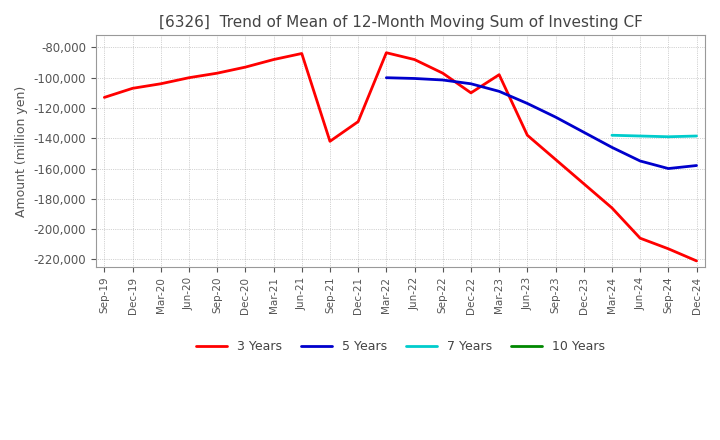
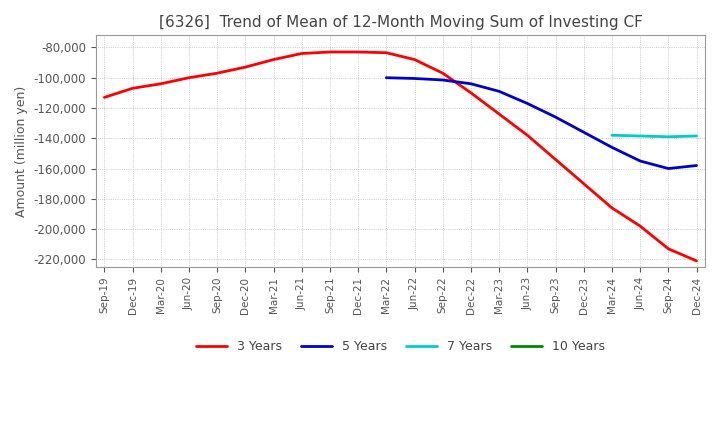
3 Years/Sep-21: -142,000 -> -83,000
3 Years/Dec-21: -129,000 -> -83,000
3 Years/Mar-23: -98,000 -> -124,000
3 Years/Jun-24: -206,000 -> -198,000
